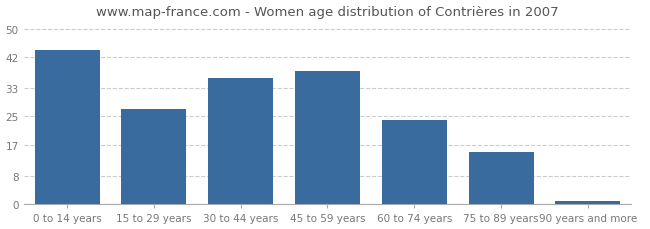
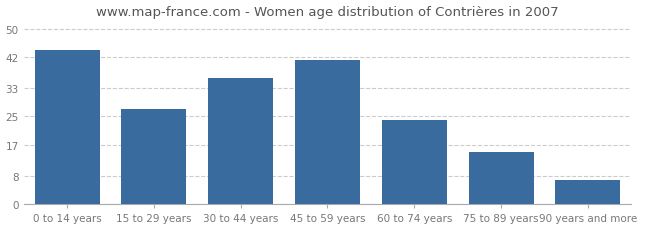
45 to 59 years: 38 -> 41
90 years and more: 1 -> 7
